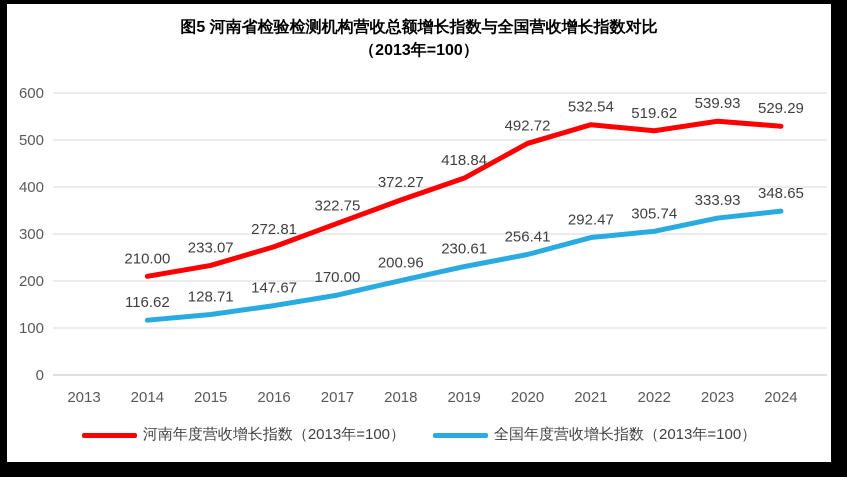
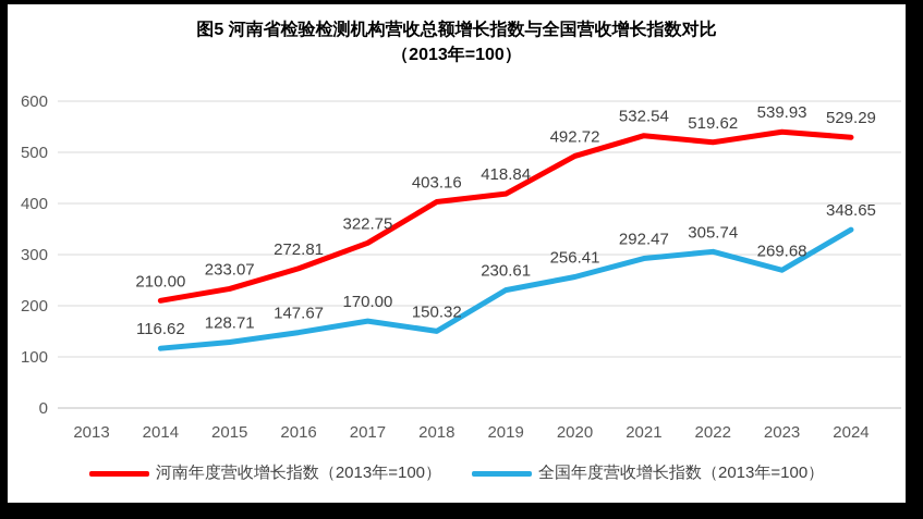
河南年度营收增长指数（2013年=100）/2018: 372.27 -> 403.16
全国年度营收增长指数（2013年=100）/2018: 200.96 -> 150.32
全国年度营收增长指数（2013年=100）/2023: 333.93 -> 269.68
